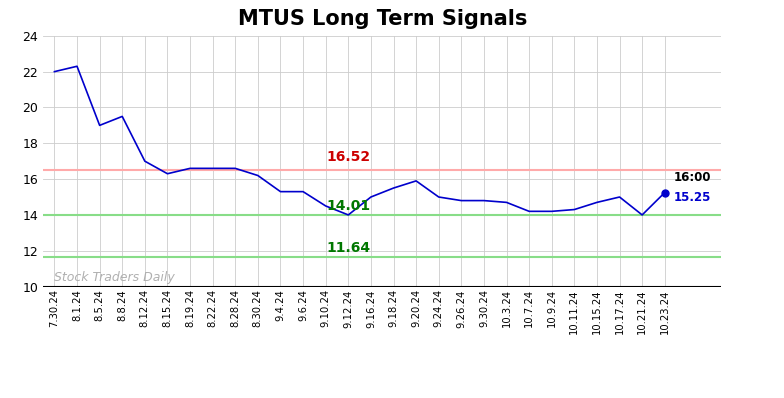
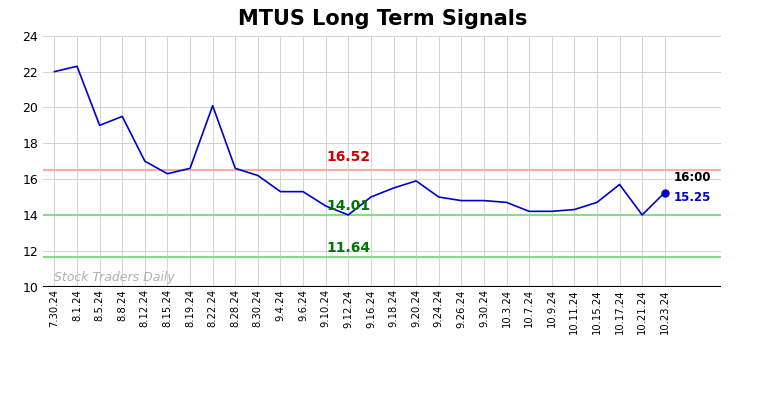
8.22.24: 16.6 -> 20.1
10.17.24: 15.0 -> 15.7
